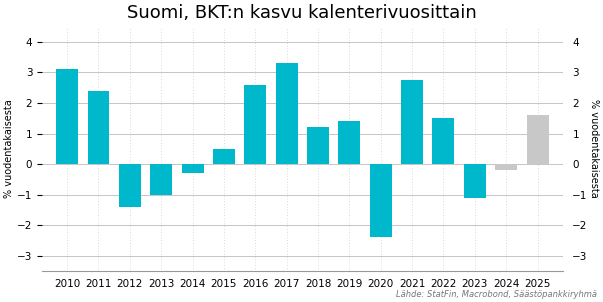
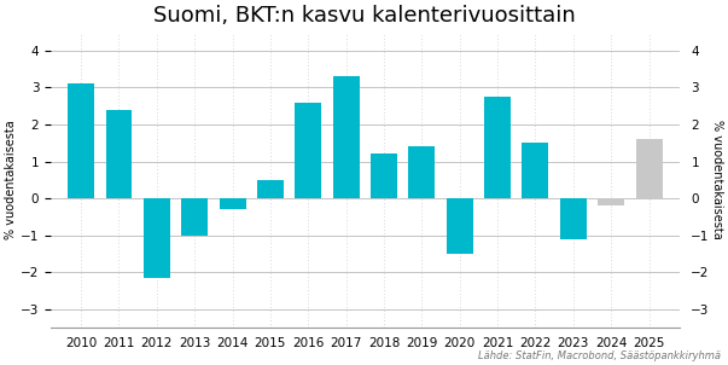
2012: -1.40 -> -2.15
2020: -2.40 -> -1.50
